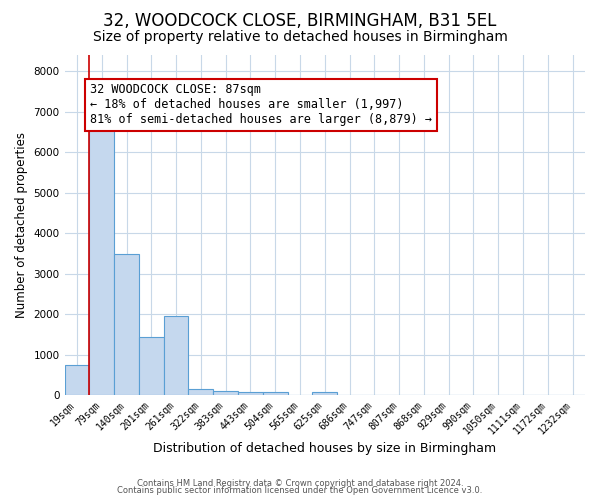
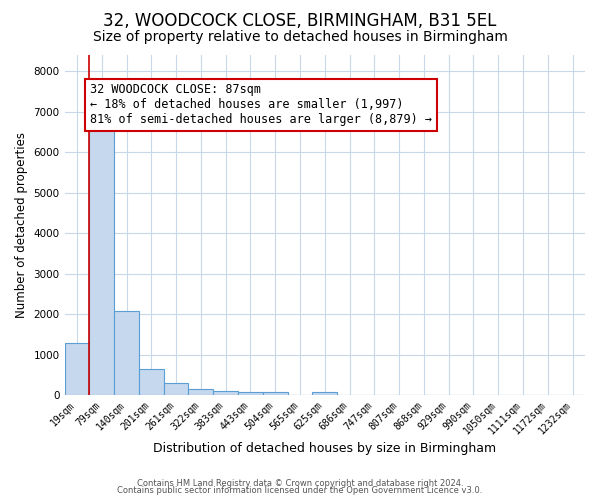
19sqm: 750 -> 1300
140sqm: 3500 -> 2080
201sqm: 1450 -> 650
261sqm: 1950 -> 300
